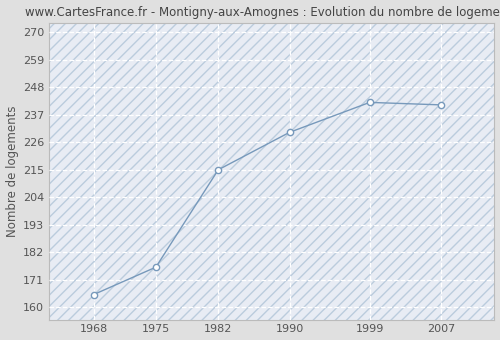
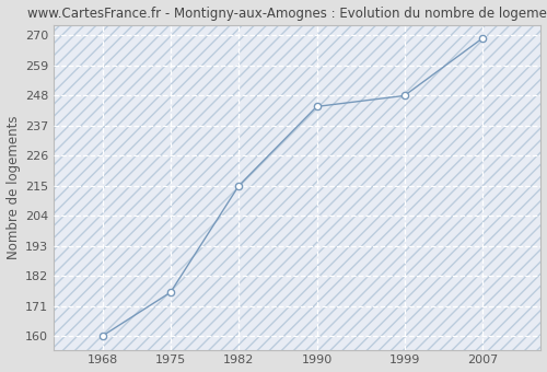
1968: 165 -> 160
1990: 230 -> 244
1999: 242 -> 248
2007: 241 -> 269
